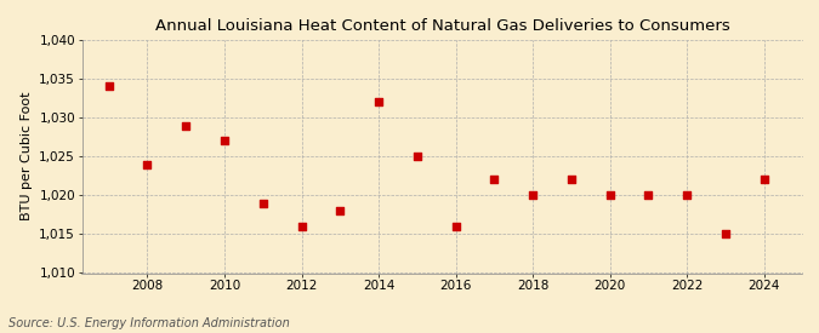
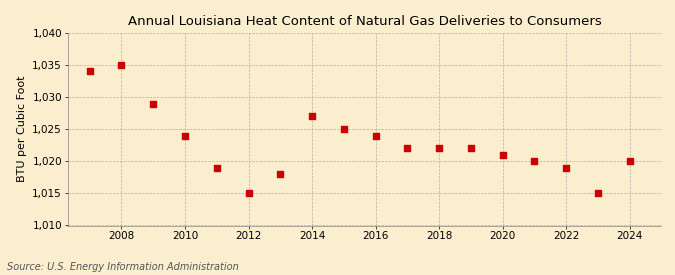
2008: 1,024 -> 1,035
2010: 1,027 -> 1,024
2012: 1,016 -> 1,015
2014: 1,032 -> 1,027
2016: 1,016 -> 1,024
2018: 1,020 -> 1,022
2020: 1,020 -> 1,021
2022: 1,020 -> 1,019
2024: 1,022 -> 1,020
